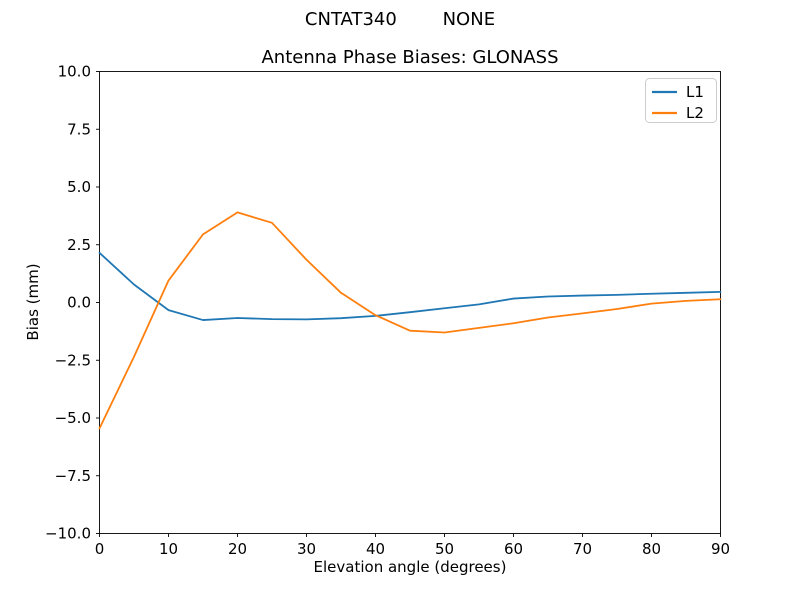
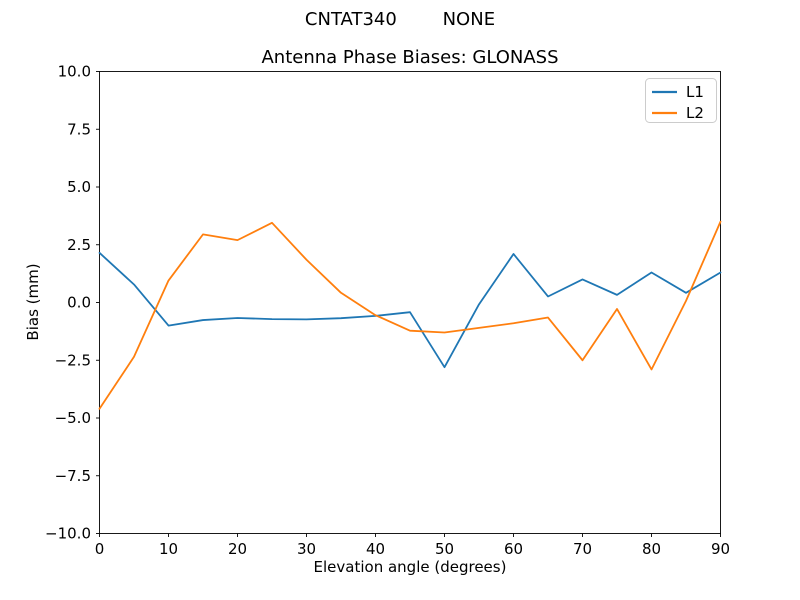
L2/0: -5.5 -> -4.6
L1/10: -0.3 -> -1.0
L2/20: 3.9 -> 2.7
L1/50: -0.2 -> -2.8
L1/60: 0.2 -> 2.1
L1/70: 0.3 -> 1.0
L2/70: -0.5 -> -2.5
L1/80: 0.4 -> 1.3
L2/80: -0.1 -> -2.9
L1/90: 0.5 -> 1.3
L2/90: 0.1 -> 3.5
